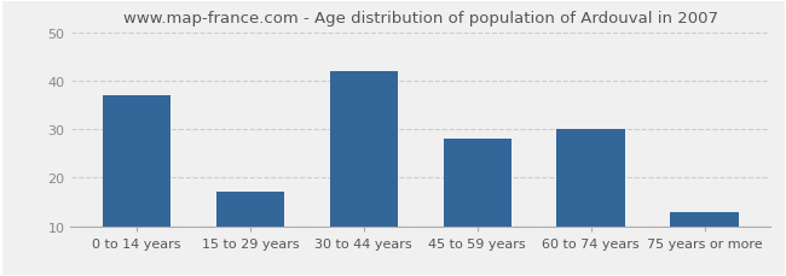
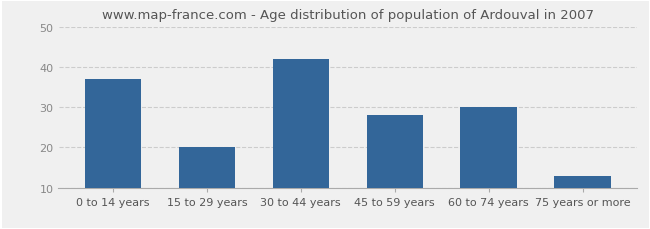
15 to 29 years: 17 -> 20
